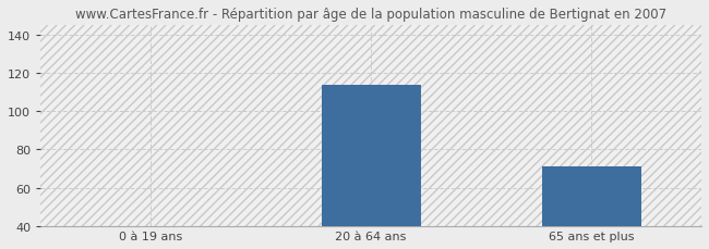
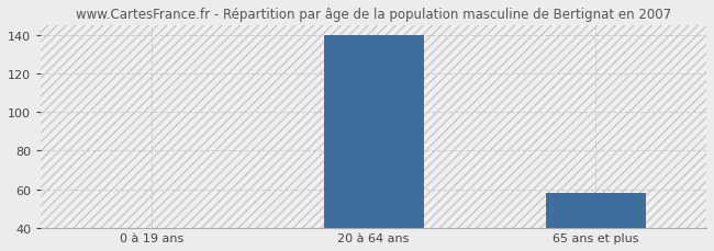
20 à 64 ans: 114 -> 140
65 ans et plus: 71 -> 58
